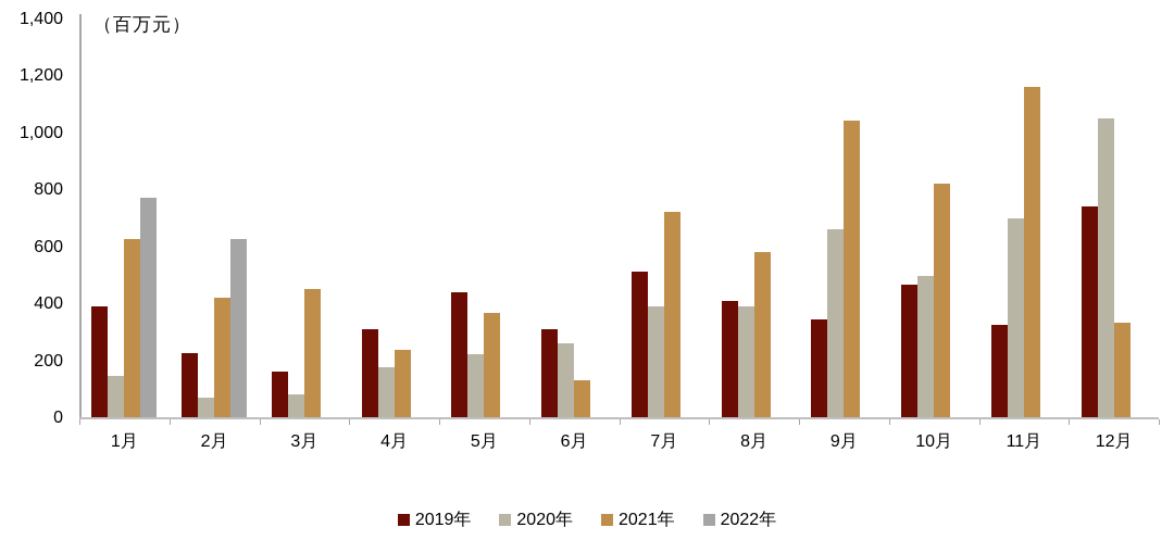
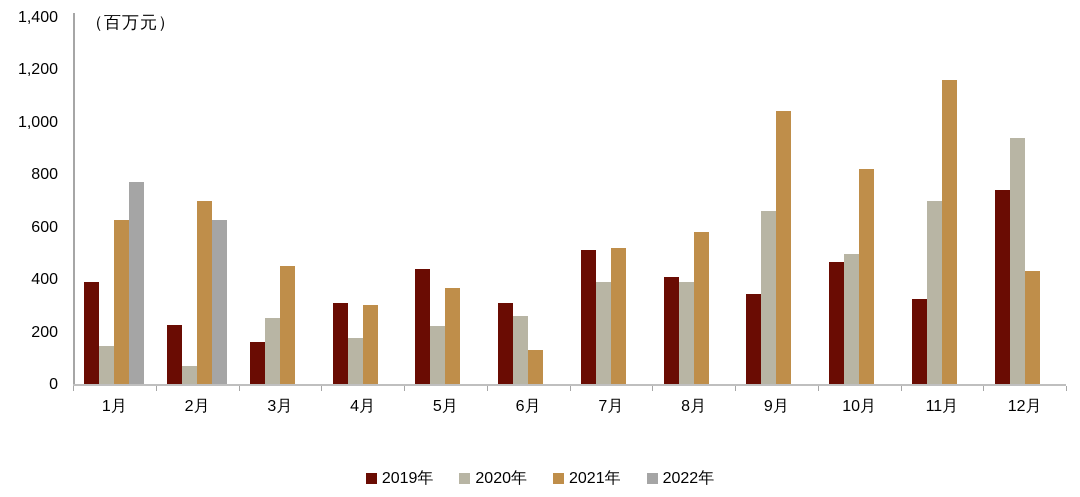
2021年/2月: 420 -> 700
2020年/3月: 80 -> 250
2021年/4月: 240 -> 300
2021年/7月: 720 -> 520
2020年/12月: 1050 -> 940
2021年/12月: 330 -> 430
